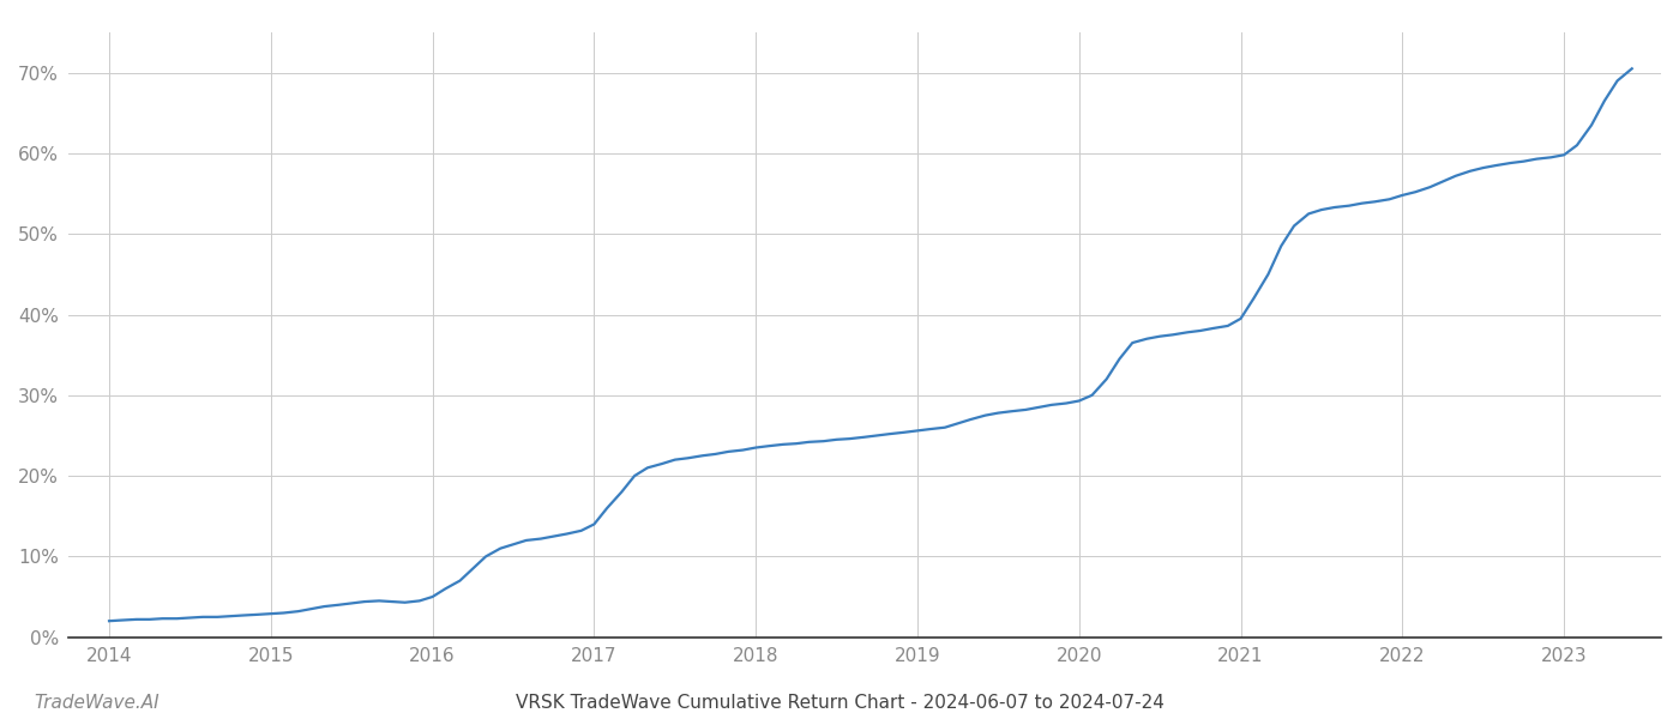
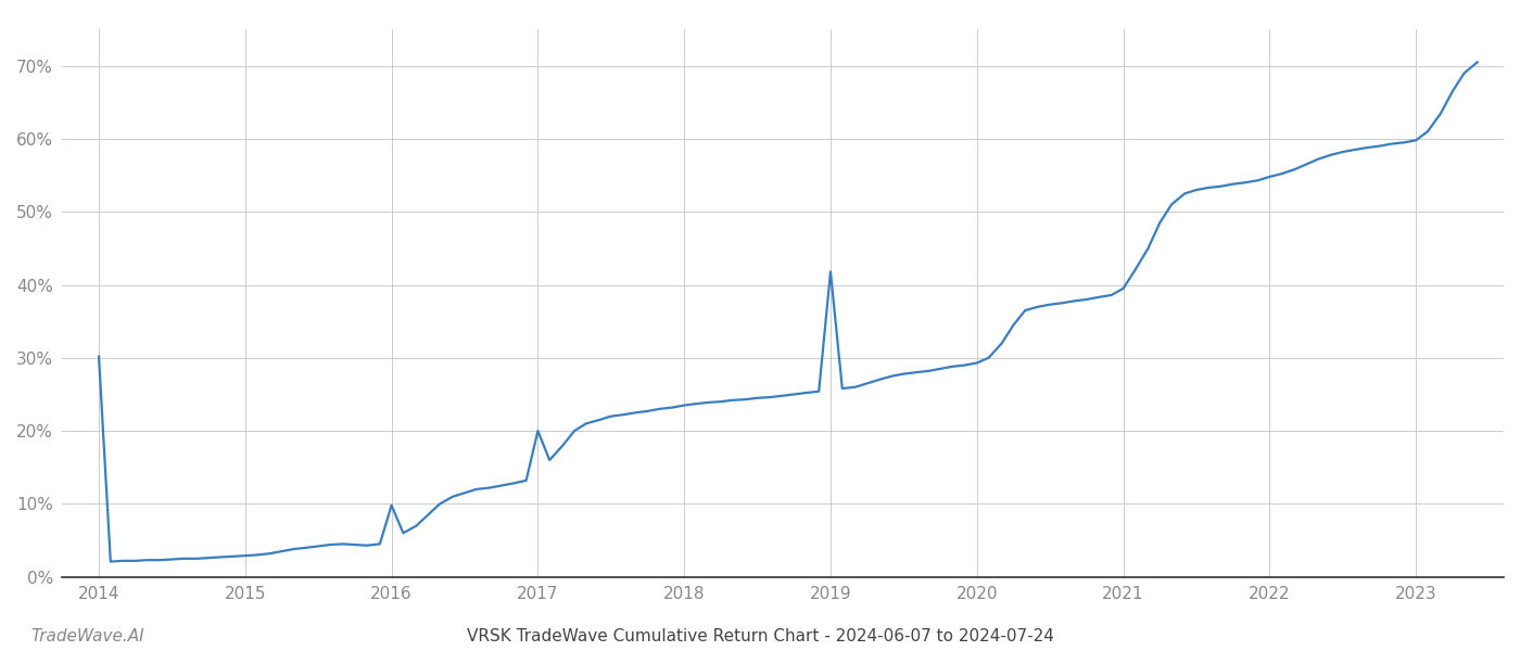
2014: 2.0% -> 30.2%
2016: 5.0% -> 9.8%
2017: 14.0% -> 20.0%
2019: 25.6% -> 41.8%
